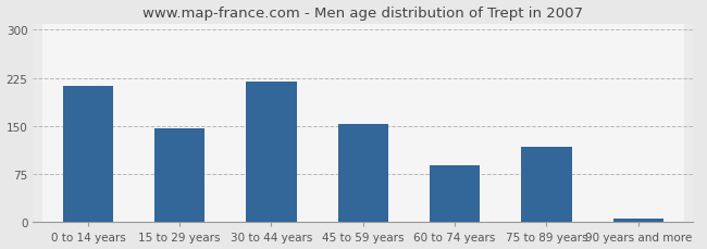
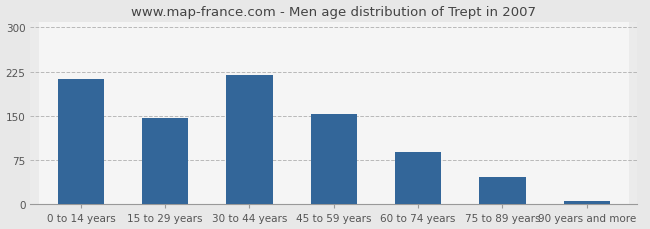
75 to 89 years: 118 -> 46
